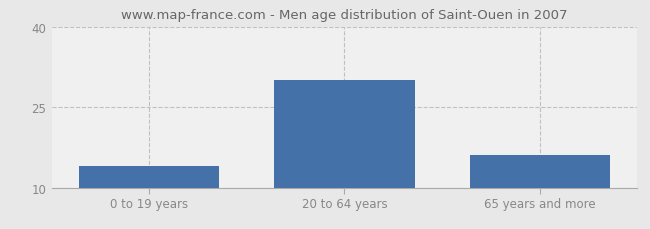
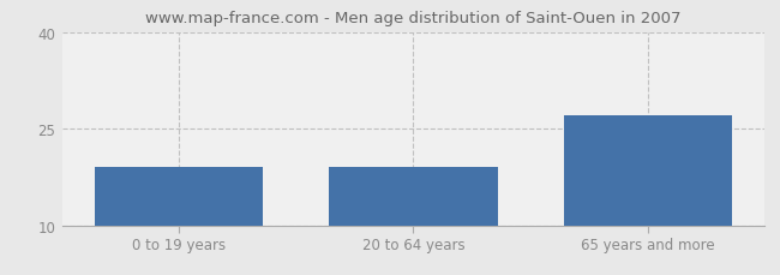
0 to 19 years: 14 -> 19
20 to 64 years: 30 -> 19
65 years and more: 16 -> 27
